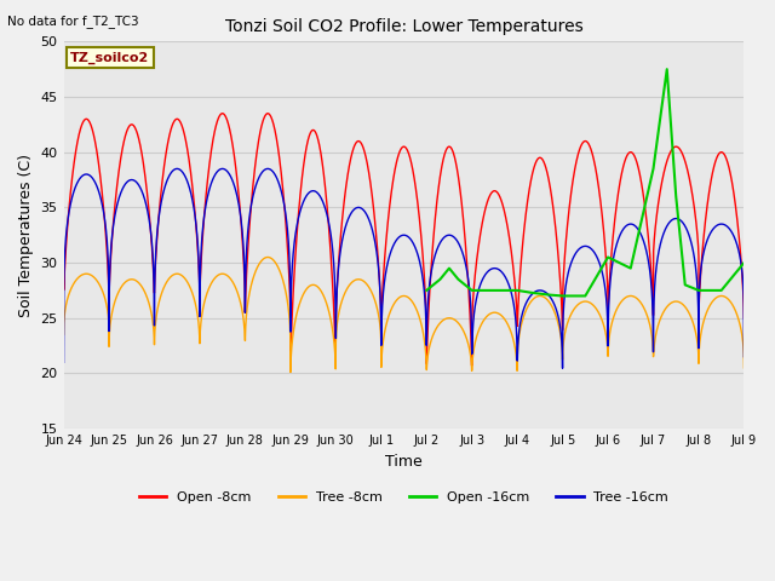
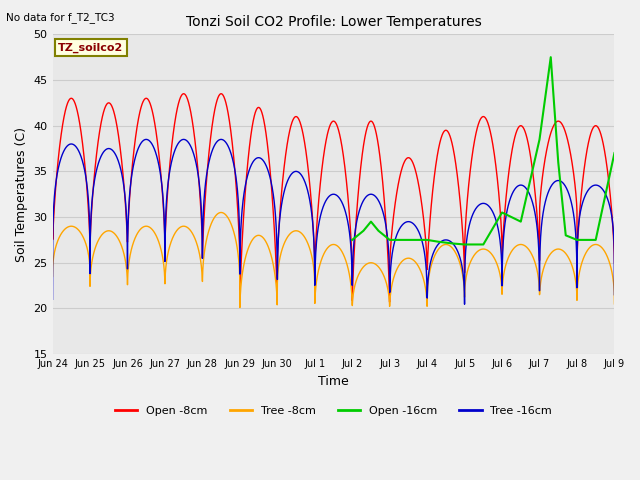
Open -16cm/Jul 9: 30.0 -> 37.0
